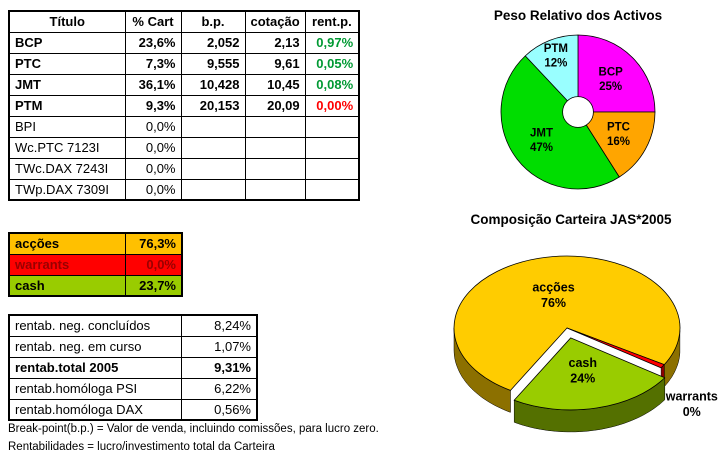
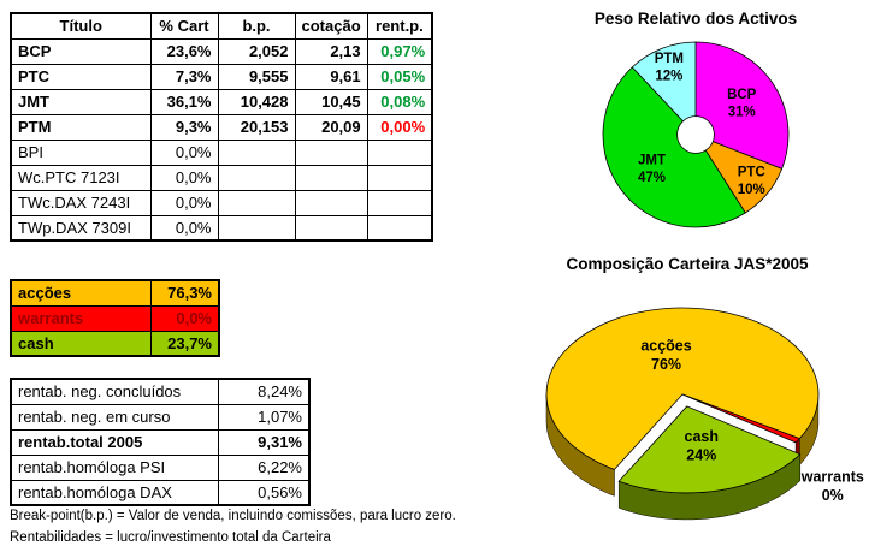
Peso Relativo dos Activos/BCP: 25% -> 31%
Peso Relativo dos Activos/PTC: 16% -> 10%
